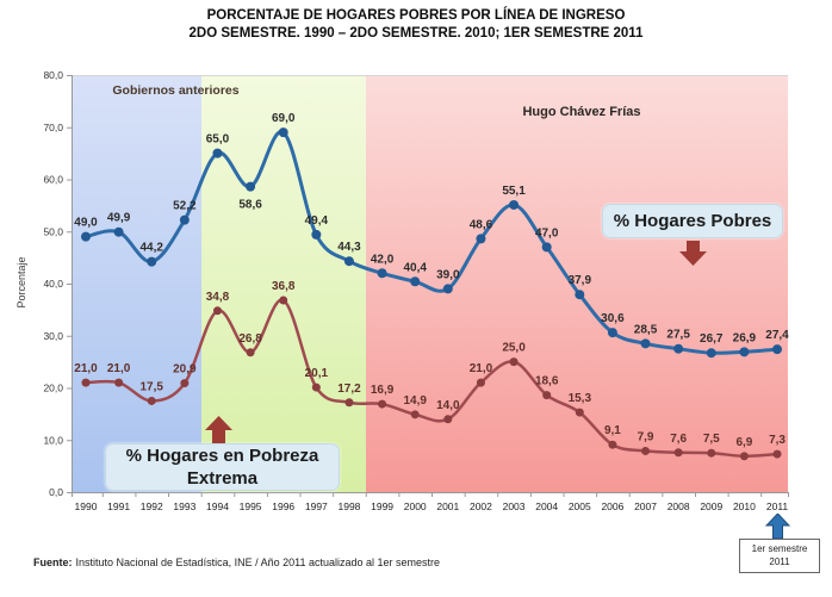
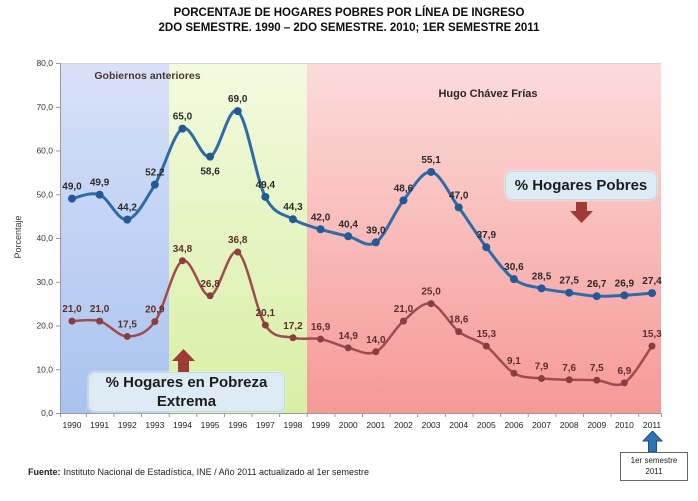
% Hogares en Pobreza Extrema/2011: 7,3 -> 15,3
